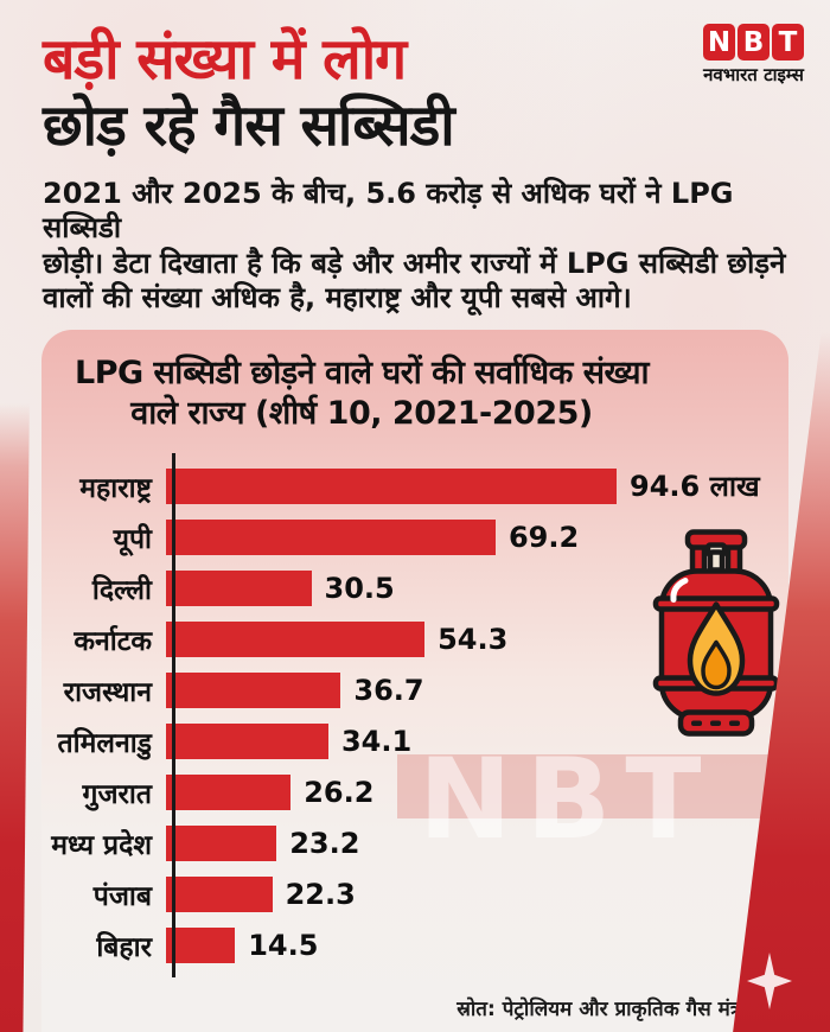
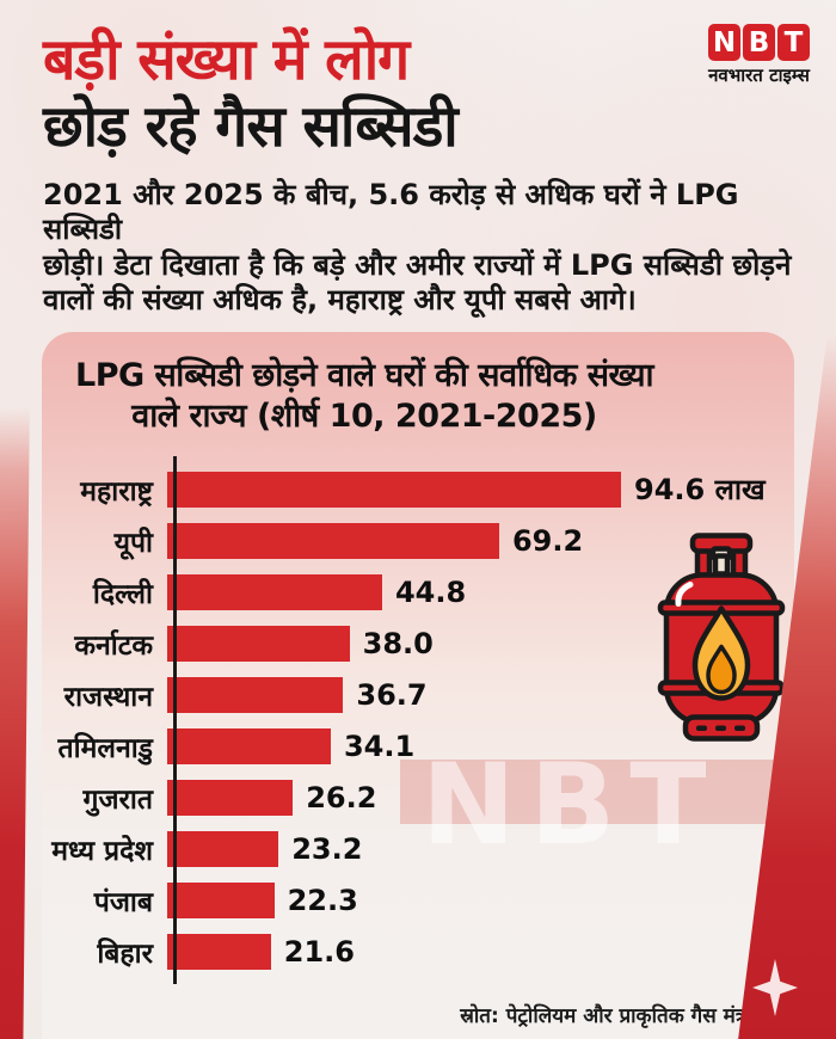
दिल्ली: 30.5 -> 44.8
कर्नाटक: 54.3 -> 38.0
बिहार: 14.5 -> 21.6
